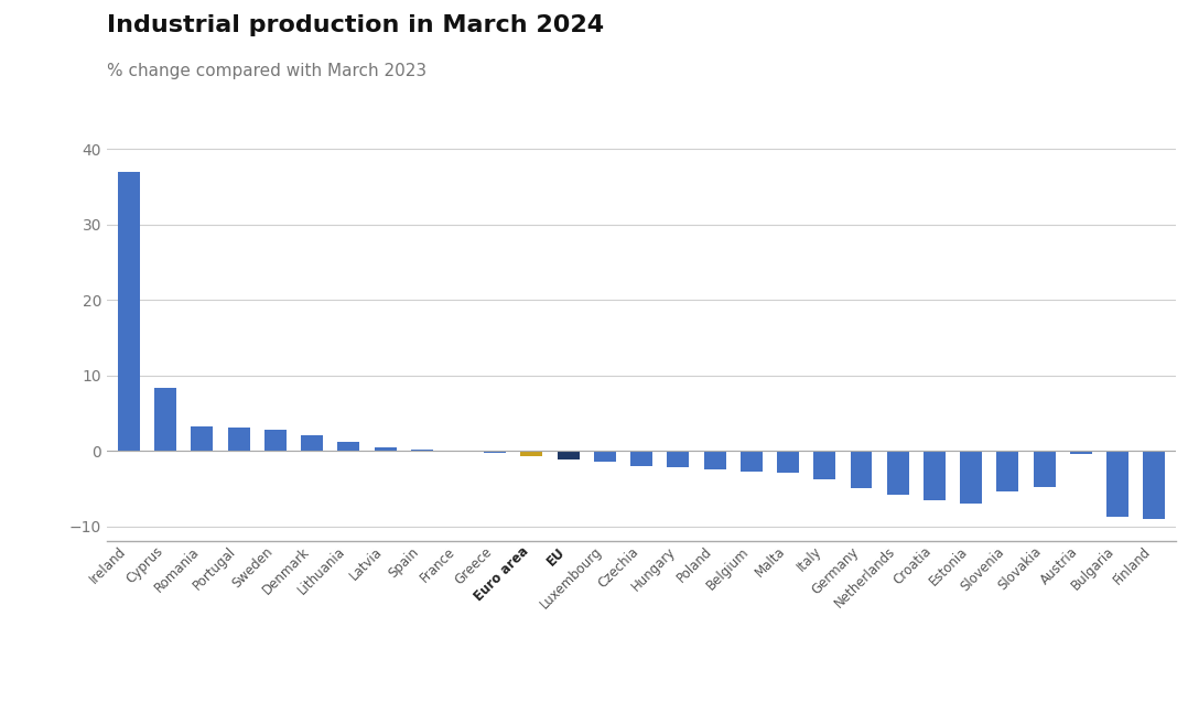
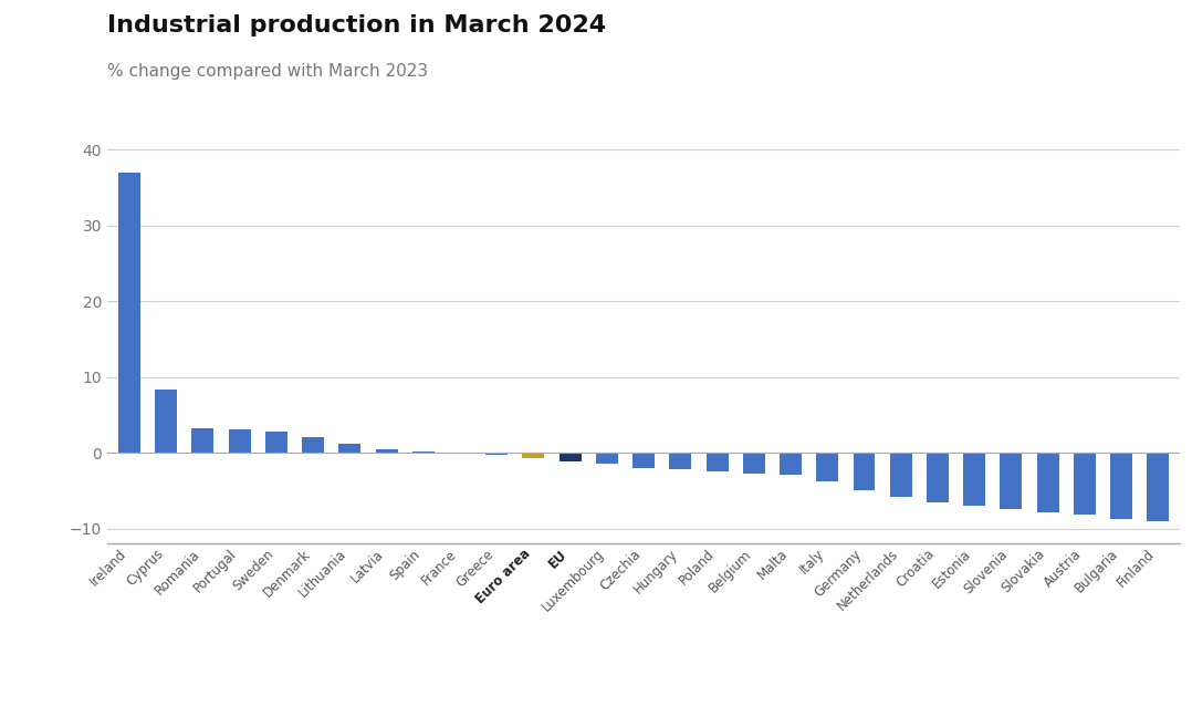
Slovenia: -5.4 -> -7.5
Slovakia: -4.8 -> -7.8
Austria: -0.4 -> -8.2
